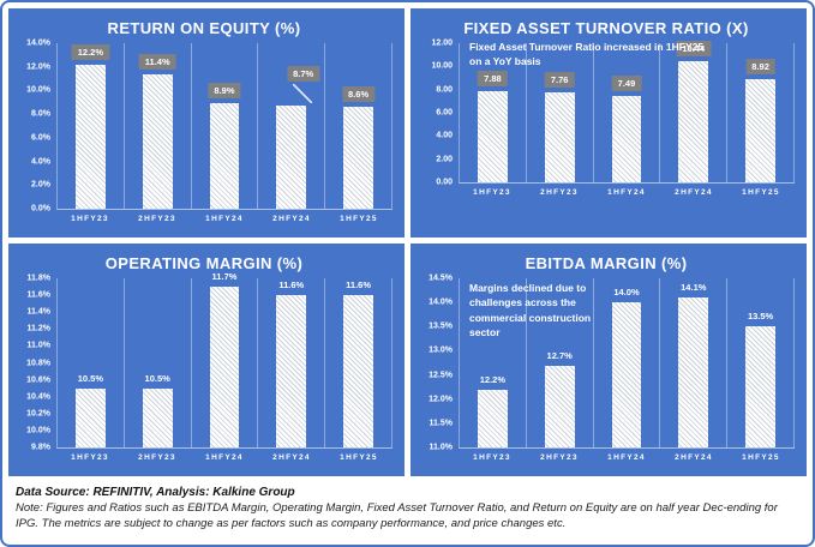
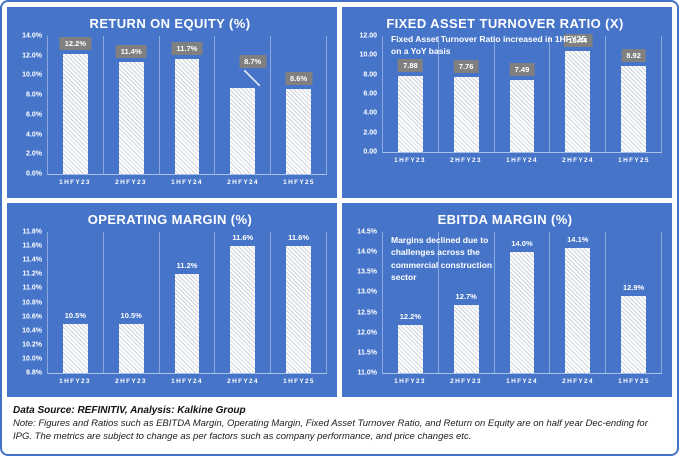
RETURN ON EQUITY (%)/1HFY24: 8.9% -> 11.7%
OPERATING MARGIN (%)/1HFY24: 11.7% -> 11.2%
EBITDA MARGIN (%)/1HFY25: 13.5% -> 12.9%
